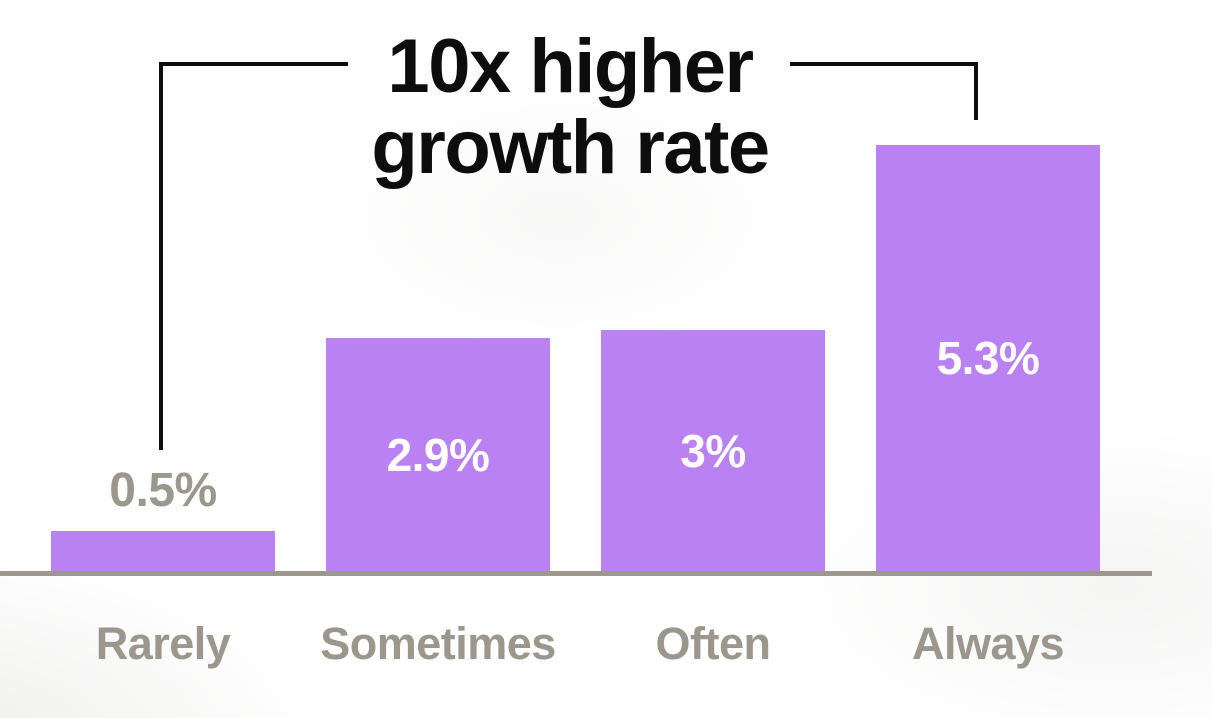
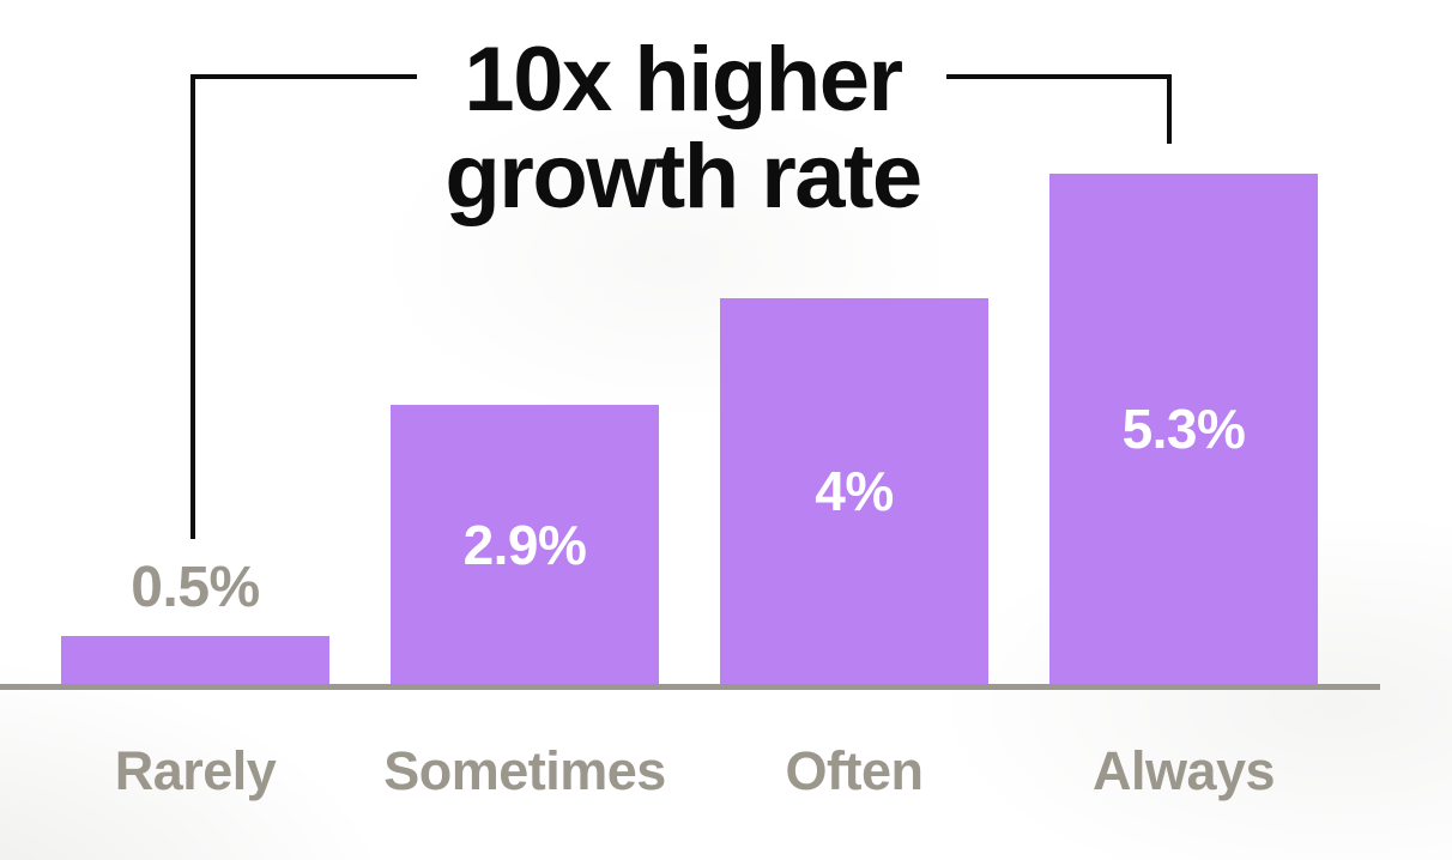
Often: 3% -> 4%
